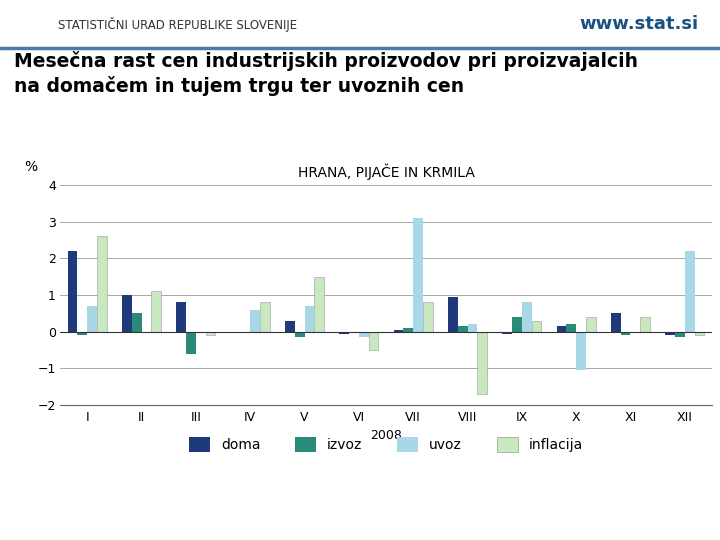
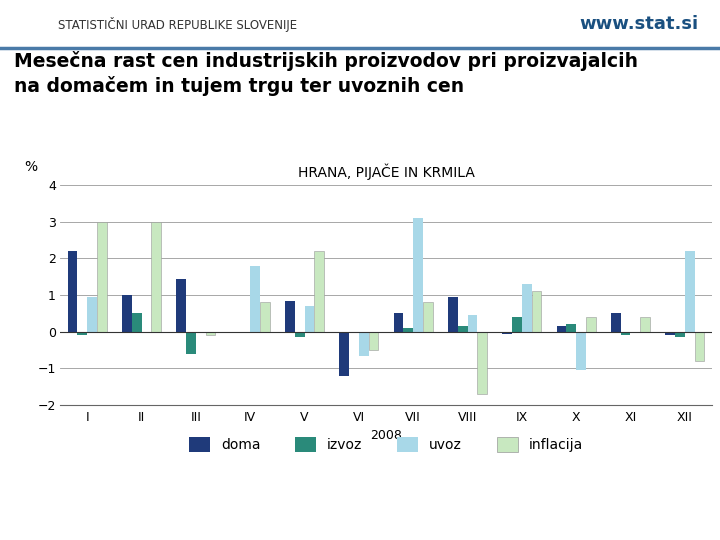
uvoz/I: 0.70 -> 0.95
inflacija/I: 2.6 -> 3.0
inflacija/II: 1.1 -> 3.0
doma/III: 0.80 -> 1.45
uvoz/IV: 0.60 -> 1.80
doma/V: 0.30 -> 0.85
inflacija/V: 1.5 -> 2.2
doma/VI: -0.05 -> -1.20
uvoz/VI: -0.15 -> -0.65
doma/VII: 0.05 -> 0.50
uvoz/VIII: 0.20 -> 0.45
uvoz/IX: 0.80 -> 1.30
inflacija/IX: 0.3 -> 1.1
inflacija/XII: -0.1 -> -0.8
